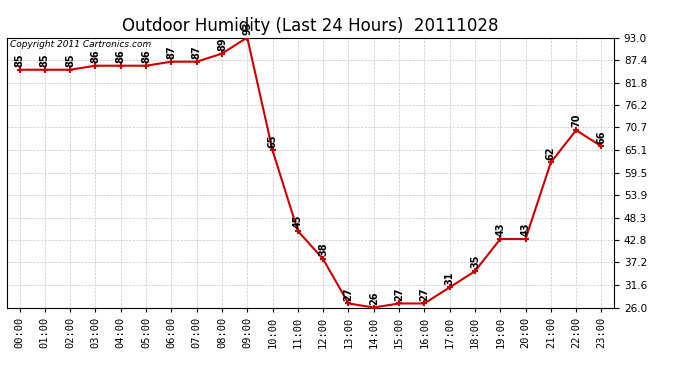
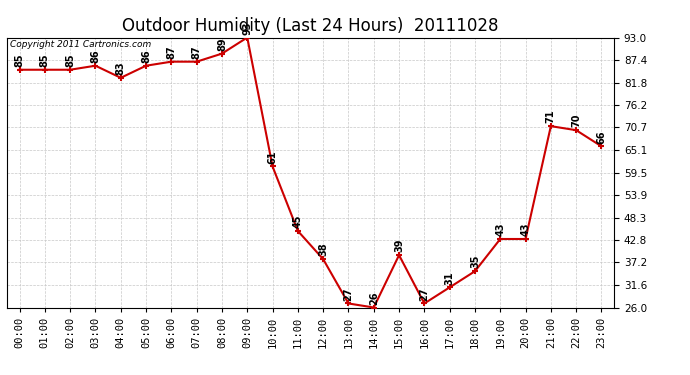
04:00: 86 -> 83
10:00: 65 -> 61
15:00: 27 -> 39
21:00: 62 -> 71
